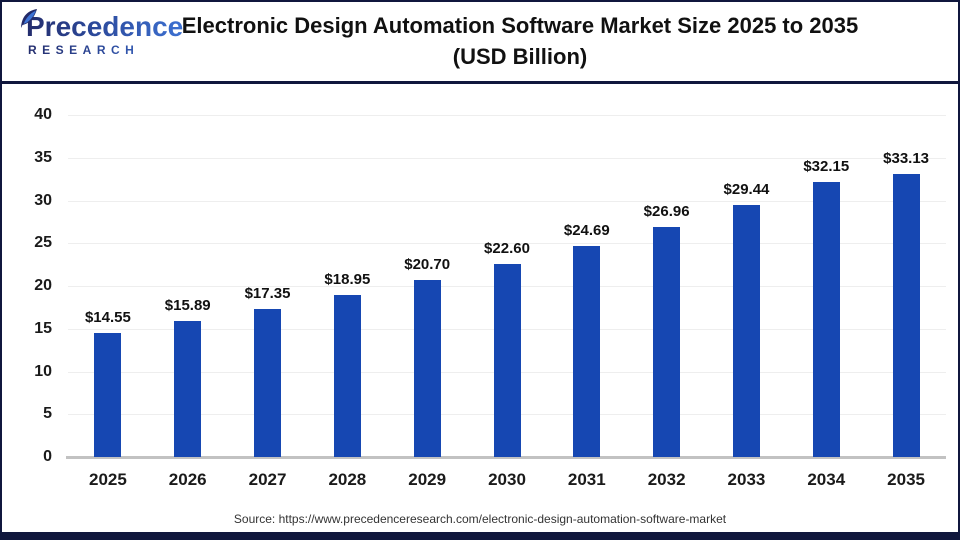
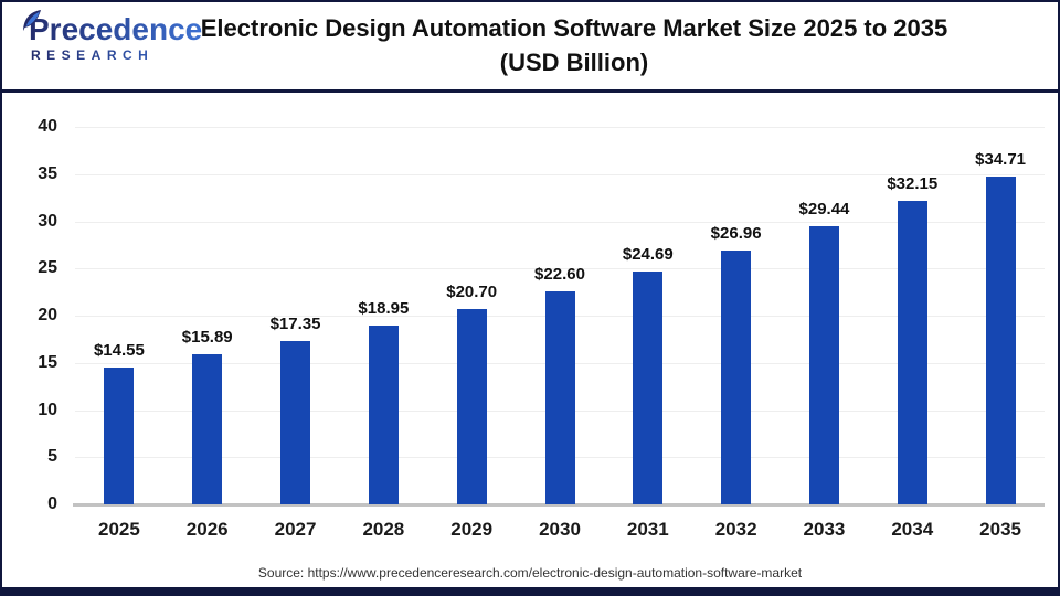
2035: $33.13 -> $34.71
